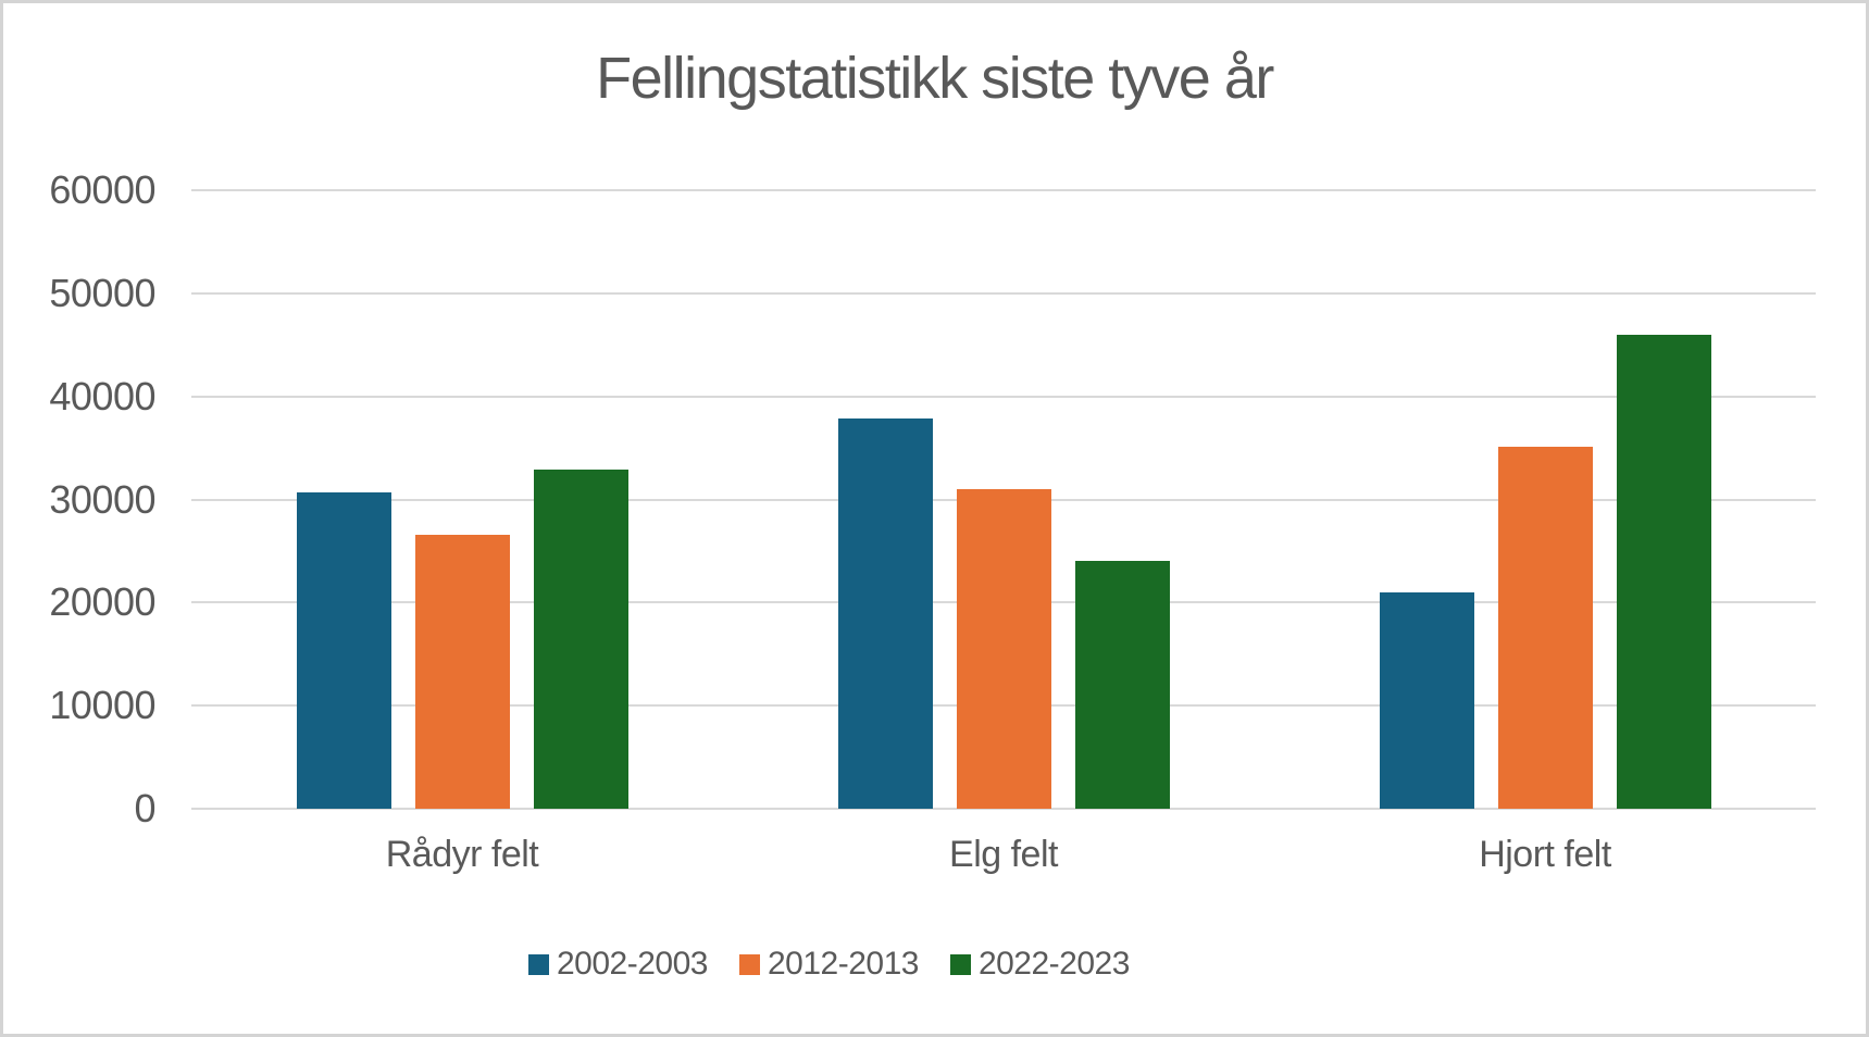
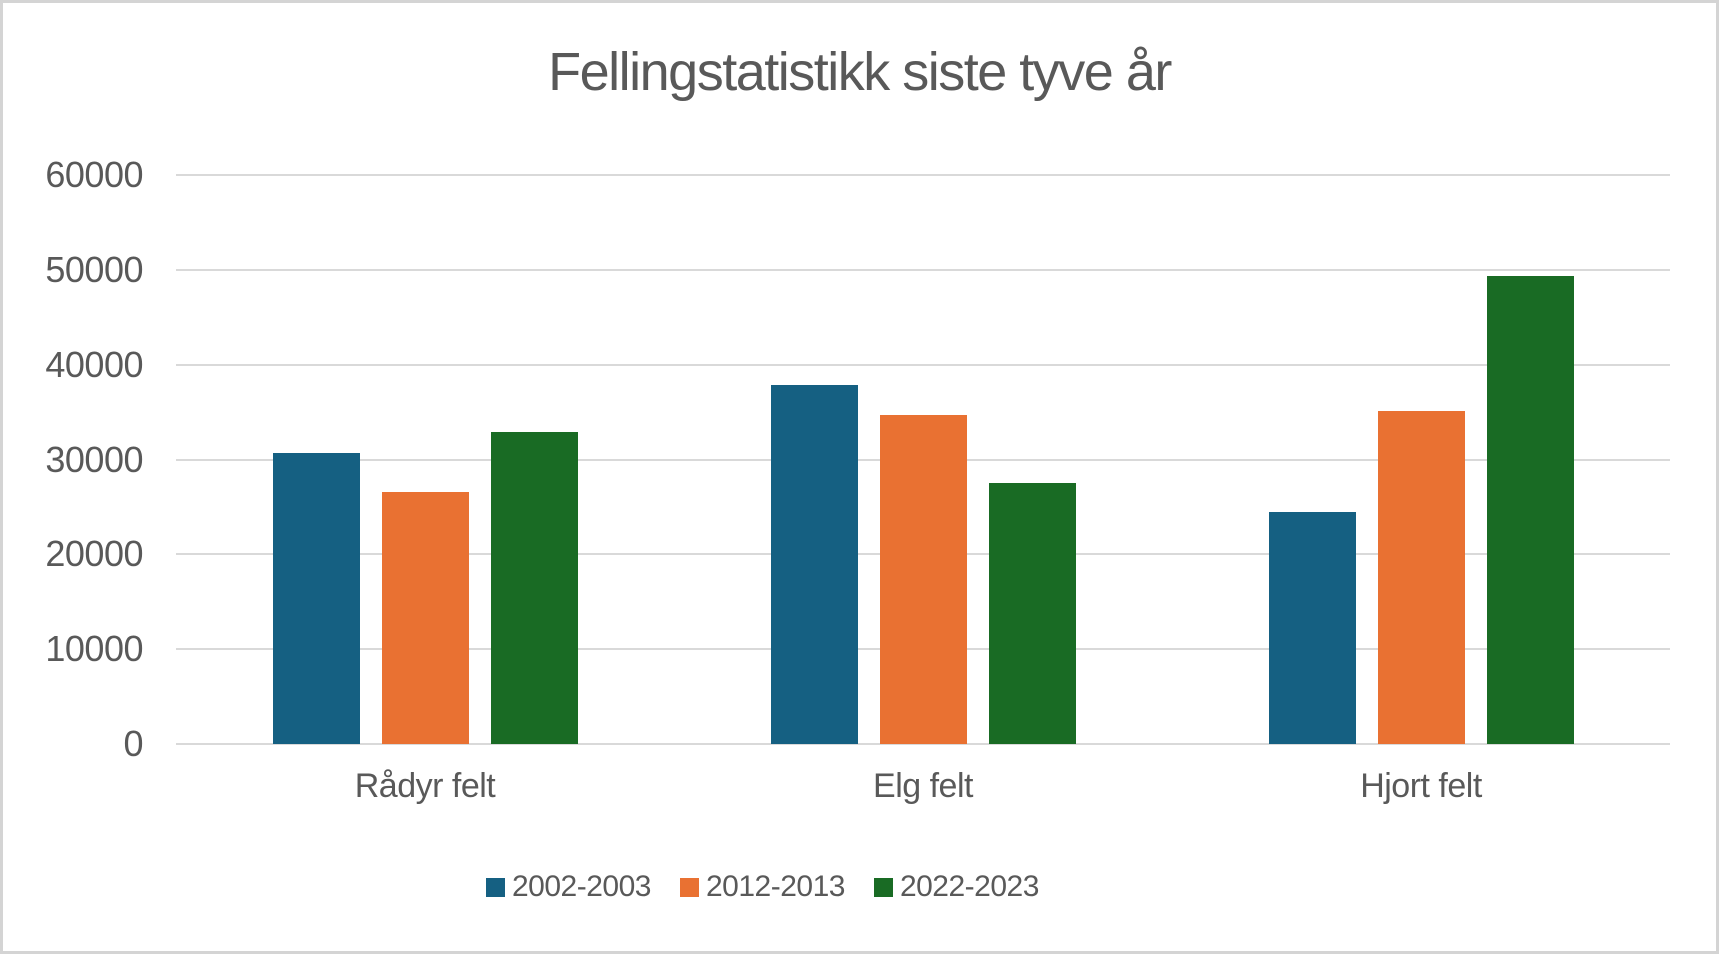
2012-2013/Elg felt: 31000 -> 35000
2022-2023/Elg felt: 24000 -> 28000
2002-2003/Hjort felt: 21000 -> 24000
2022-2023/Hjort felt: 46000 -> 49000
